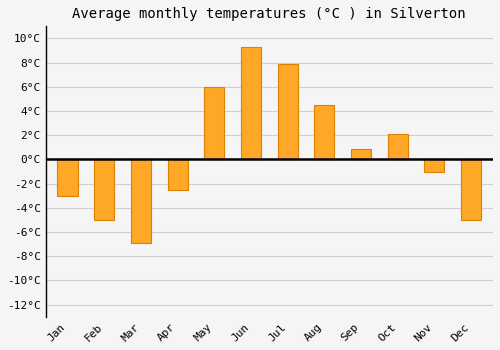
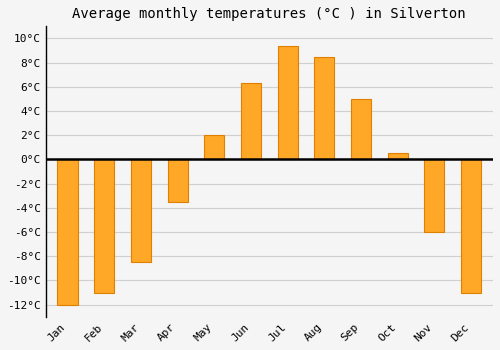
Jan: -3.0°C -> -12.0°C
Feb: -5.0°C -> -11.0°C
Mar: -6.9°C -> -8.5°C
Apr: -2.5°C -> -3.5°C
May: 6.0°C -> 2.0°C
Jun: 9.3°C -> 6.3°C
Jul: 7.9°C -> 9.4°C
Aug: 4.5°C -> 8.5°C
Sep: 0.9°C -> 5.0°C
Oct: 2.1°C -> 0.5°C
Nov: -1.0°C -> -6.0°C
Dec: -5.0°C -> -11.0°C
